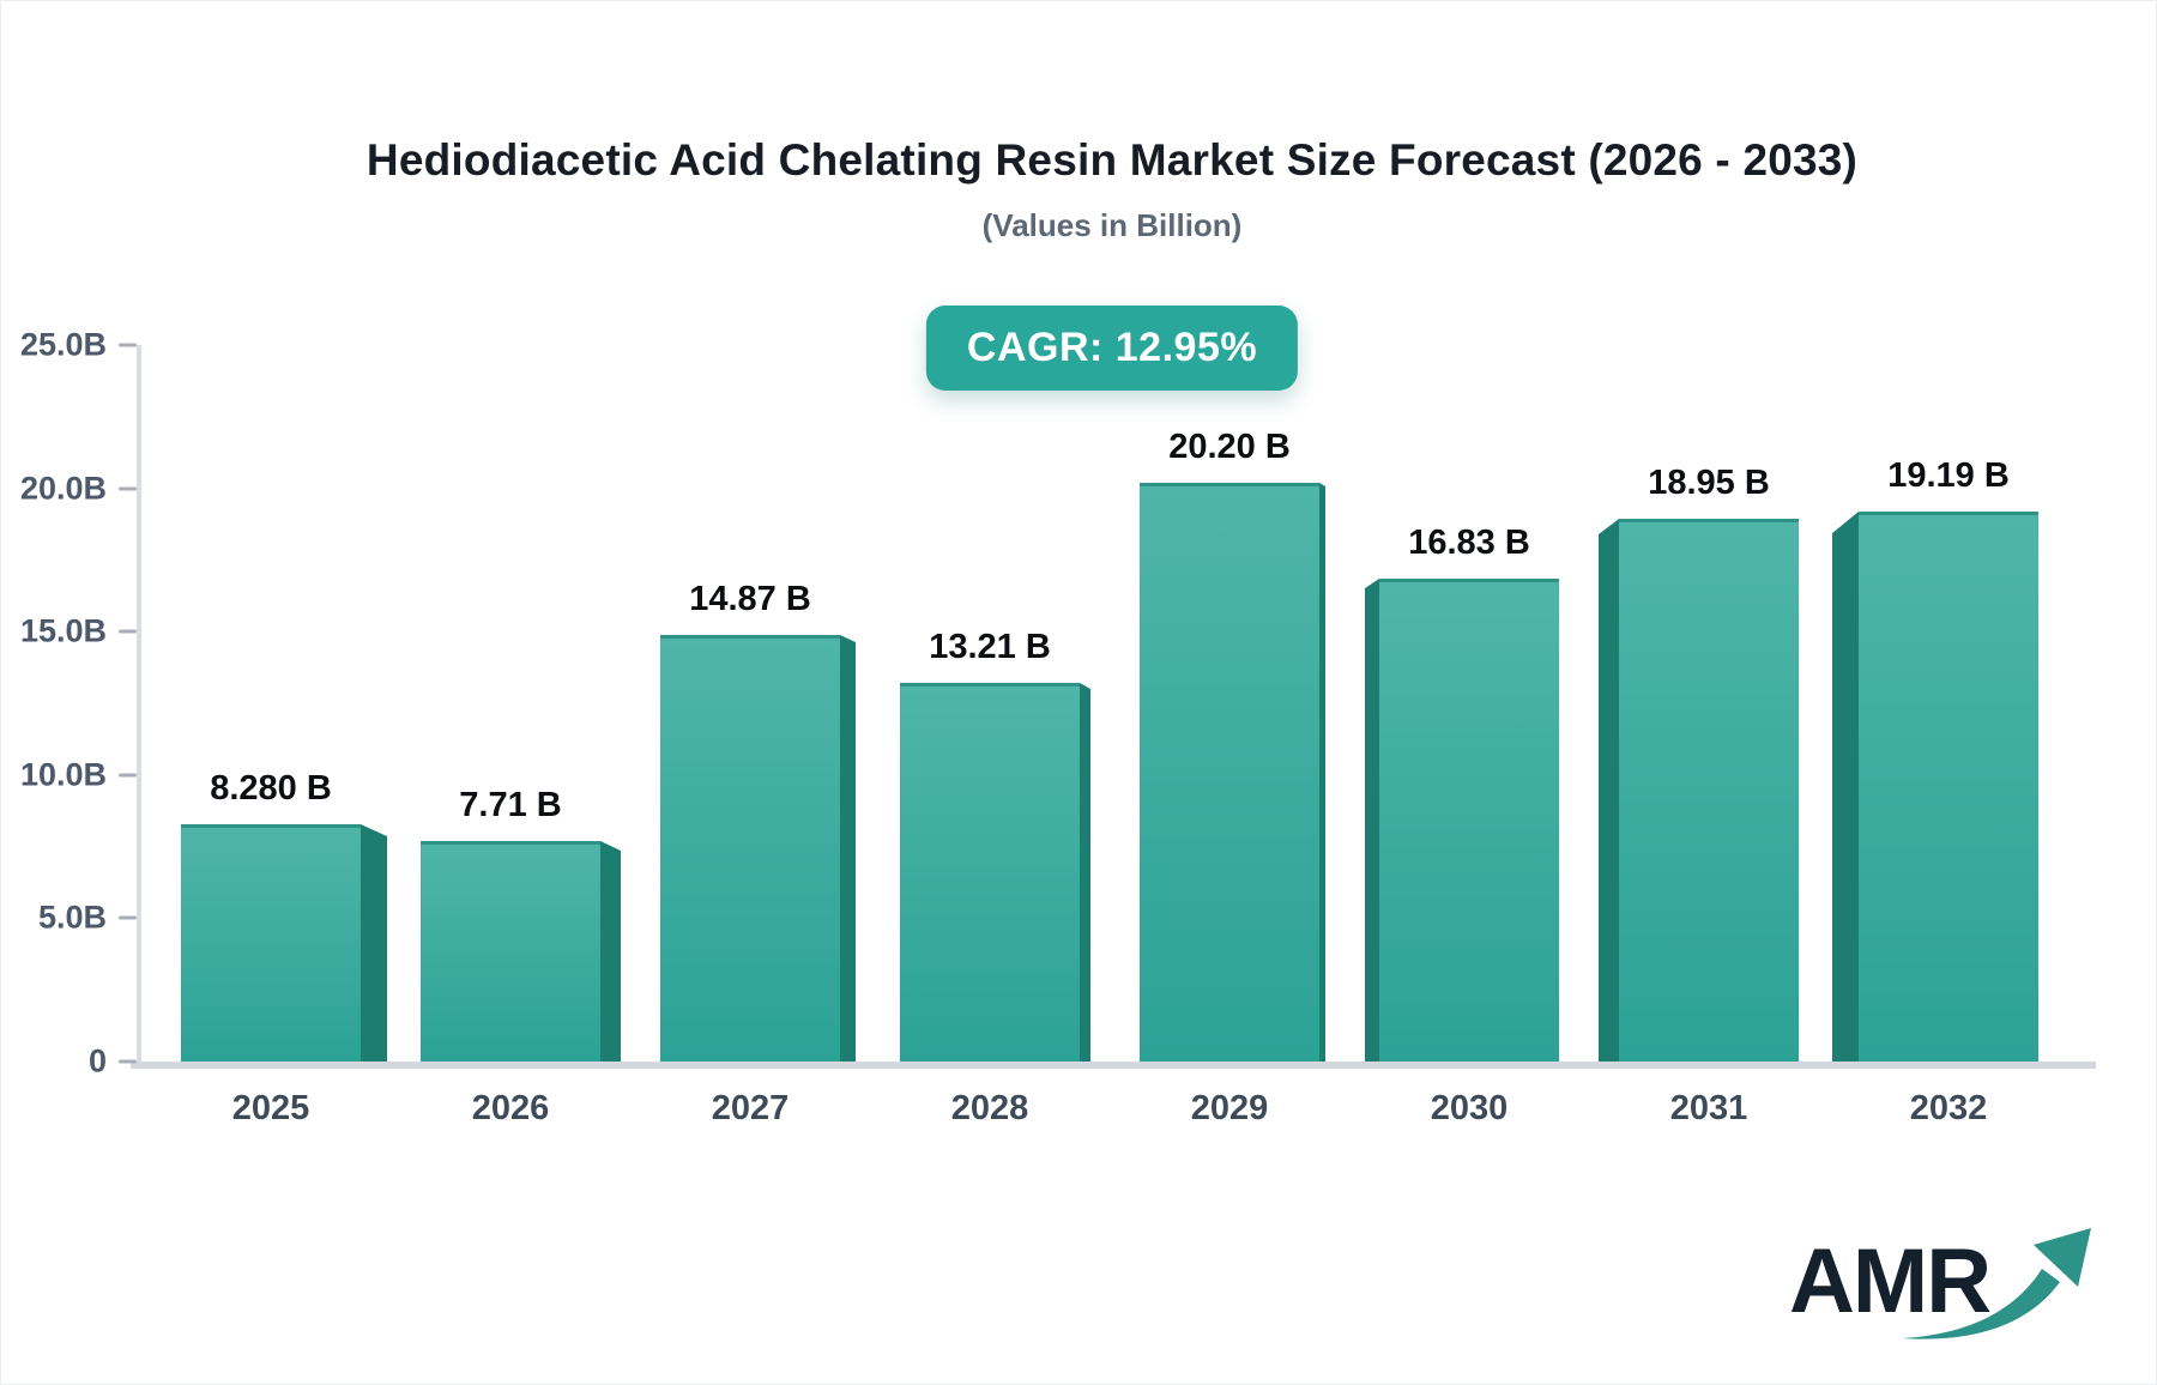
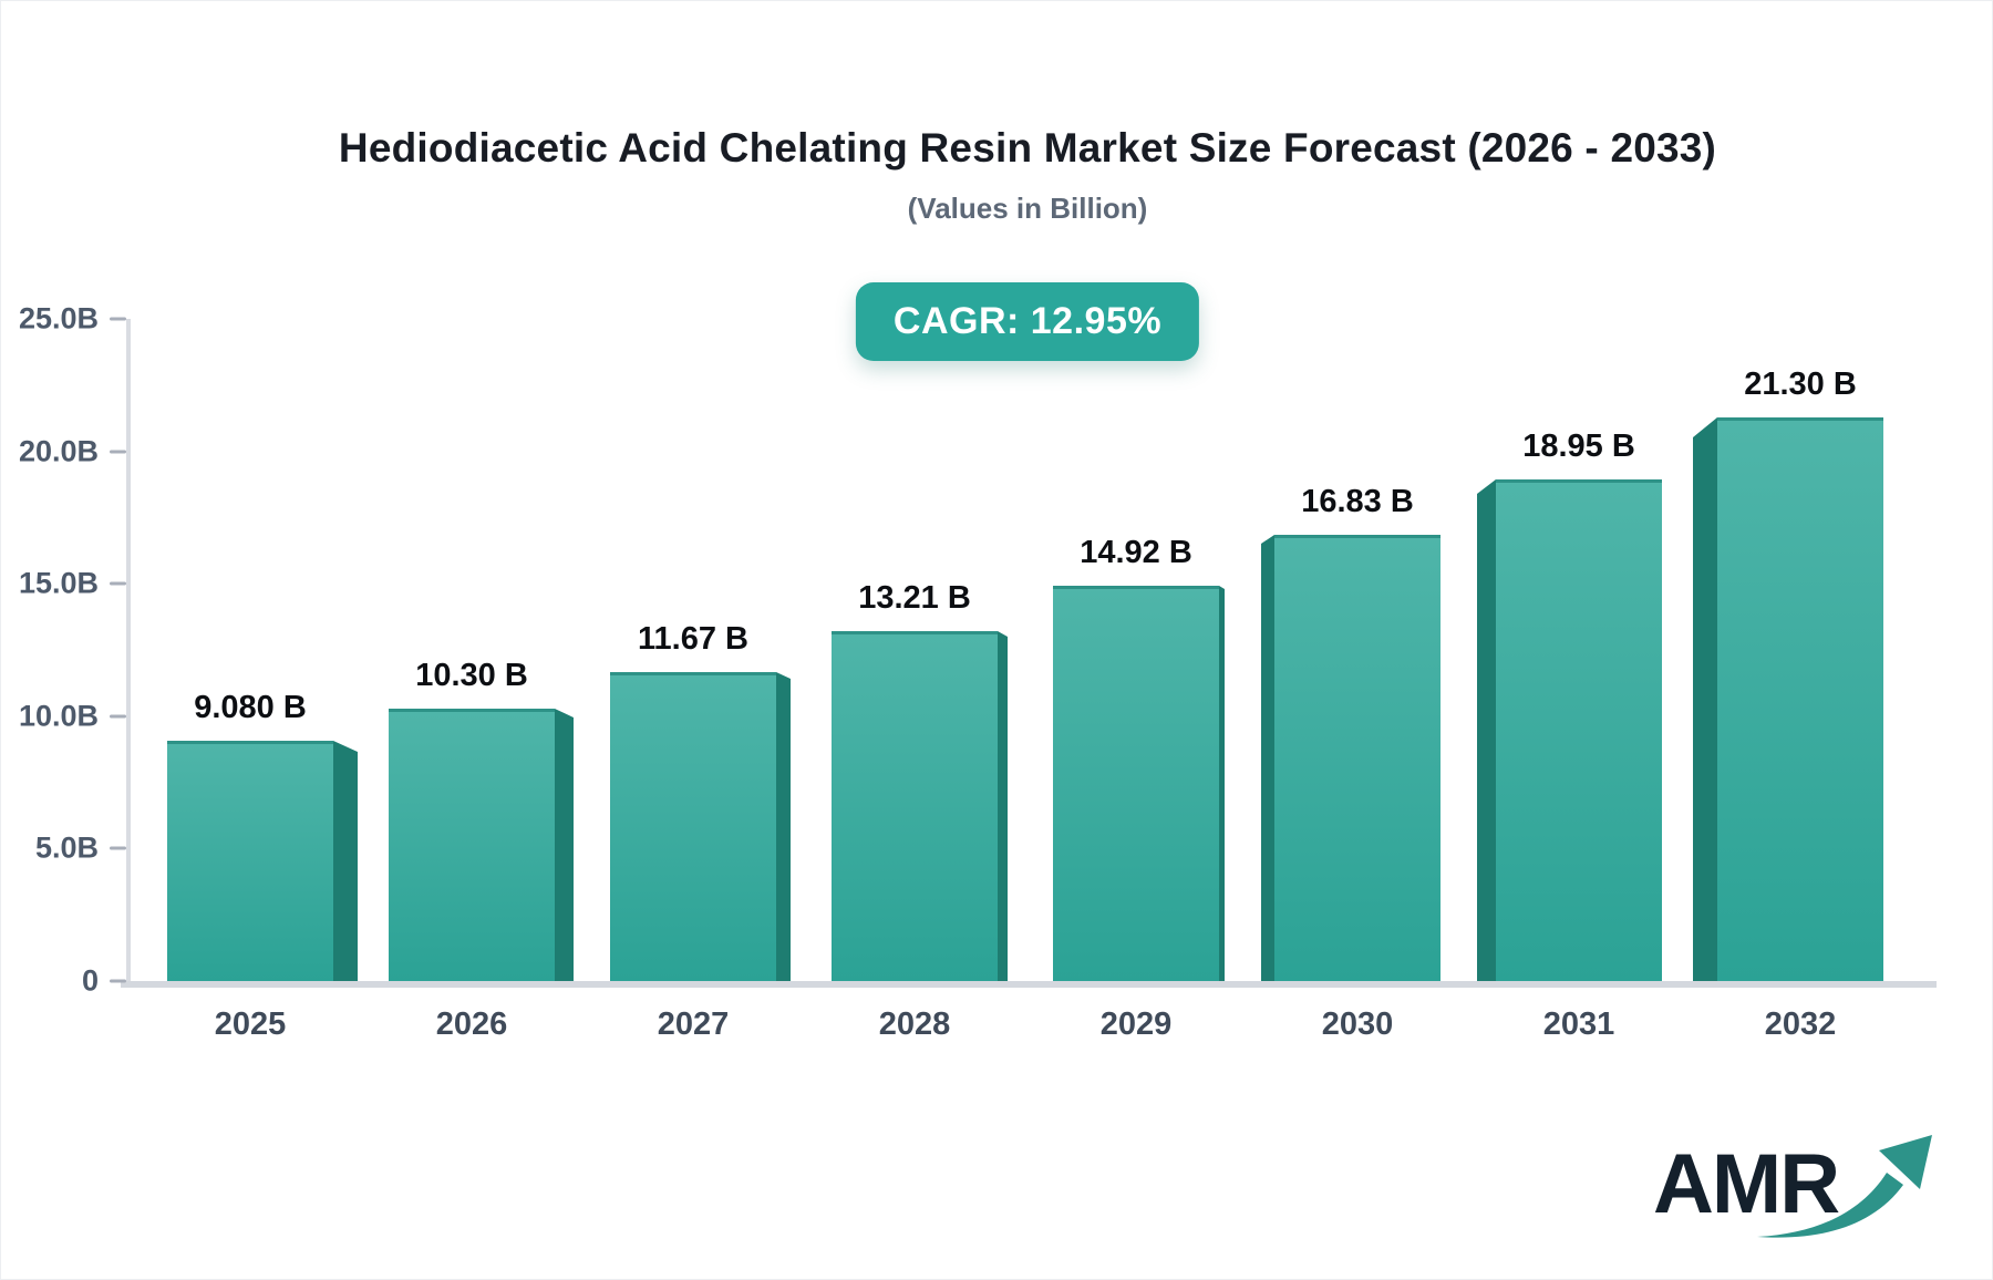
2025: 8.280 -> 9.080
2026: 7.71 -> 10.30
2027: 14.87 -> 11.67
2029: 20.20 -> 14.92
2032: 19.19 -> 21.30
